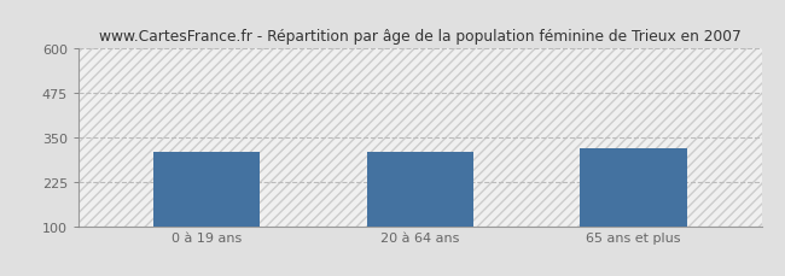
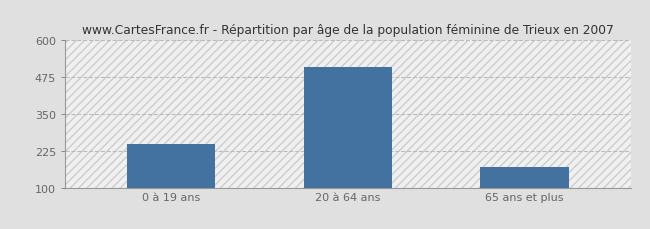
0 à 19 ans: 310 -> 248
20 à 64 ans: 310 -> 510
65 ans et plus: 320 -> 170
